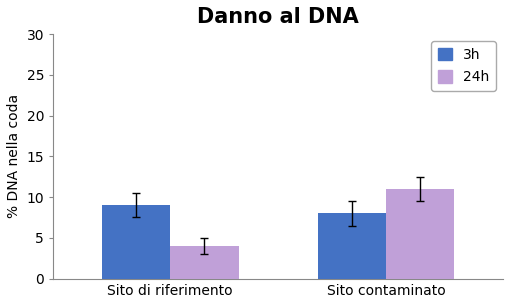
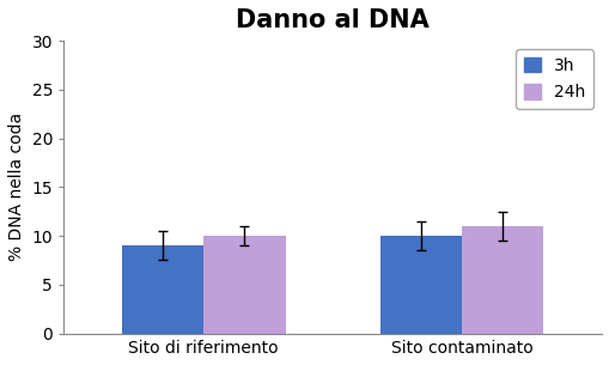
24h/Sito di riferimento: 4 -> 10
3h/Sito contaminato: 8 -> 10
